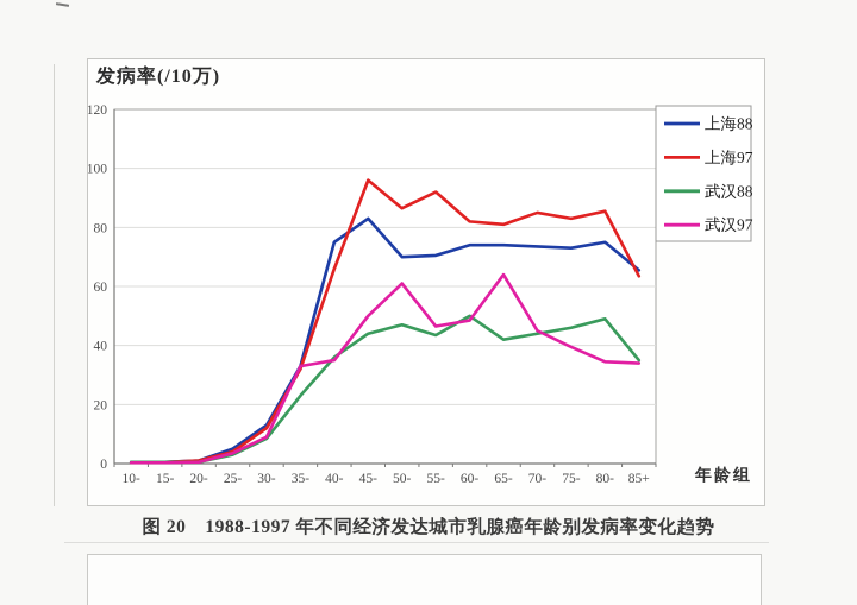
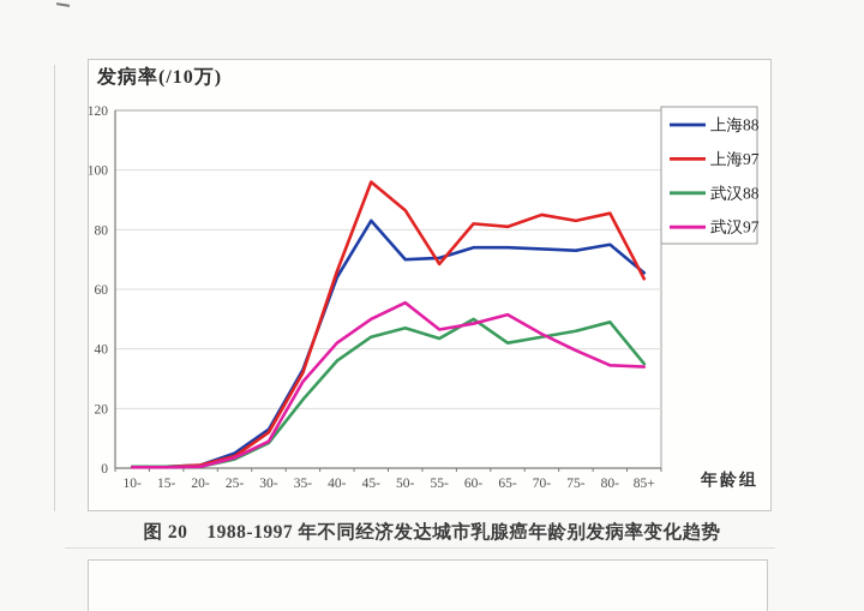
武汉97/35-: 33 -> 29
上海88/40-: 75 -> 64
武汉97/40-: 35 -> 42
武汉97/50-: 61 -> 56
上海97/55-: 92 -> 68
武汉97/65-: 64 -> 52
